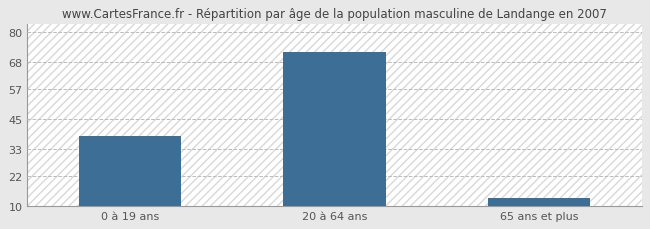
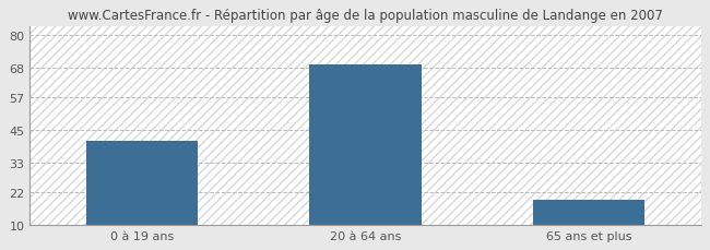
0 à 19 ans: 38 -> 41
20 à 64 ans: 72 -> 69
65 ans et plus: 13 -> 19
